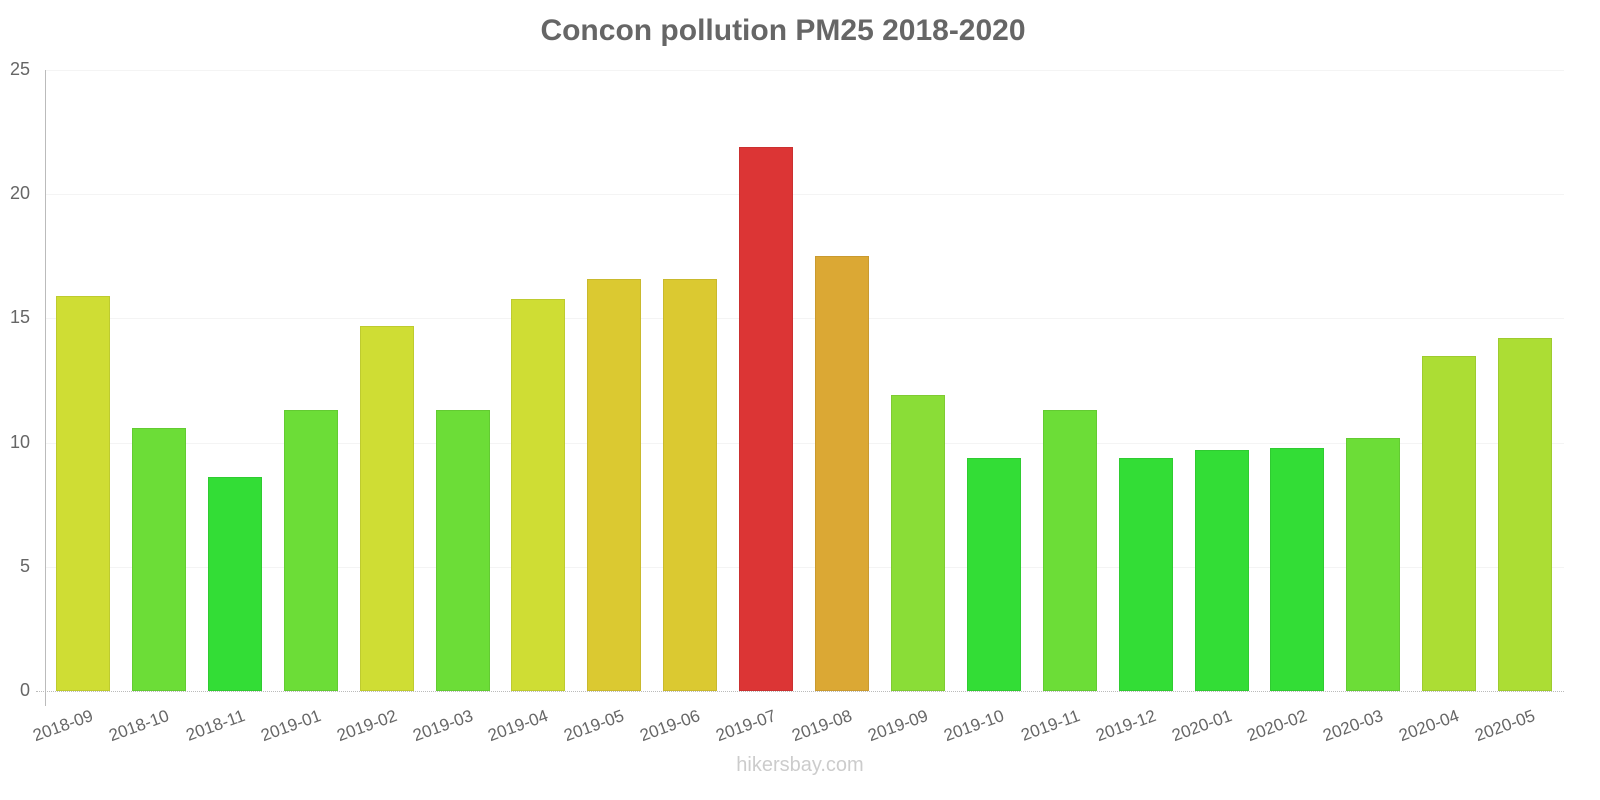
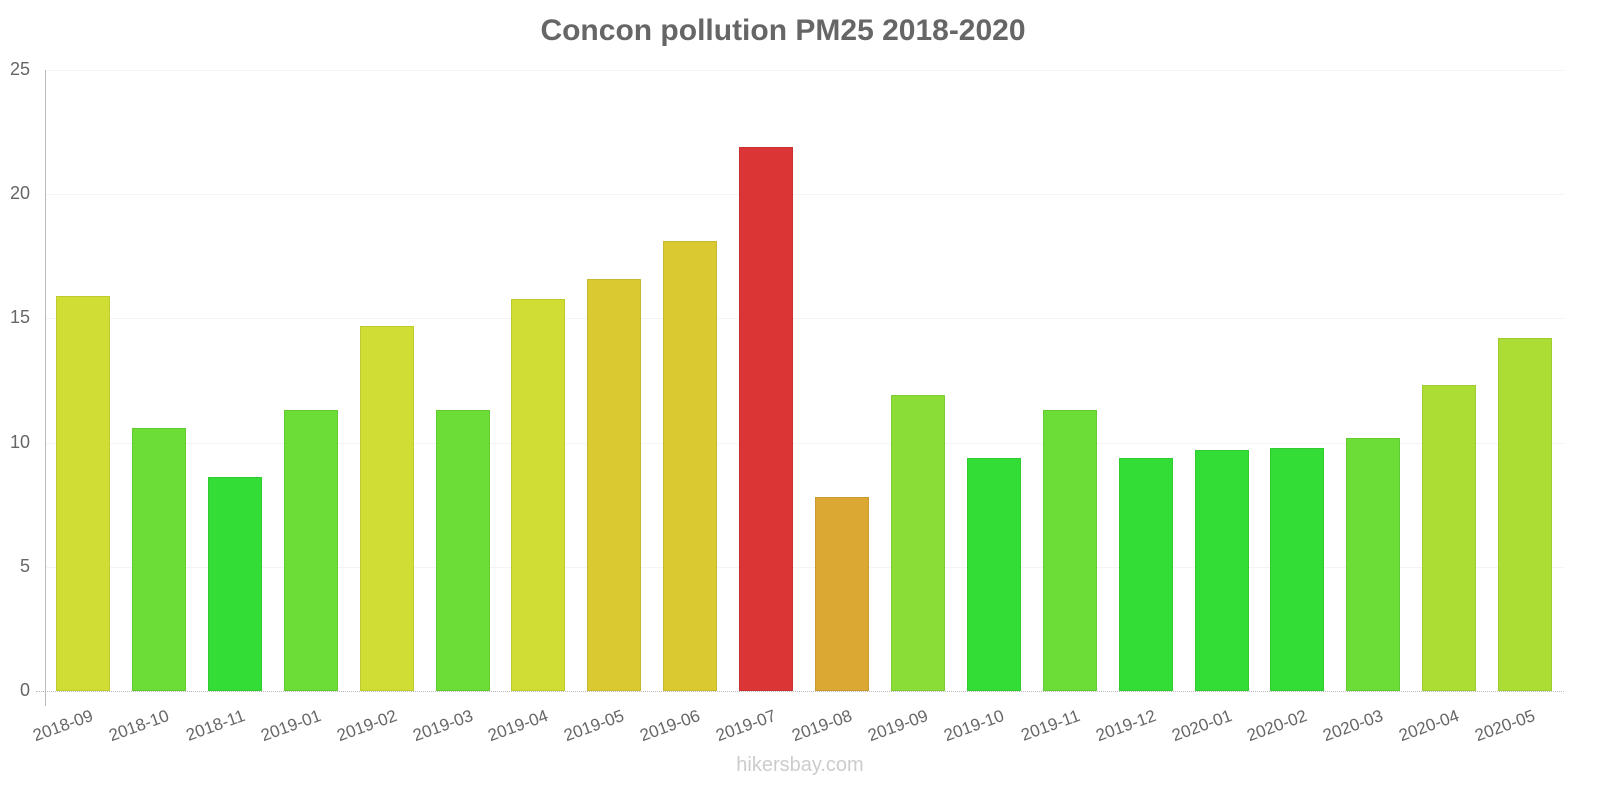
2019-06: 16.6 -> 18.1
2019-08: 17.5 -> 7.8
2020-04: 13.5 -> 12.3
